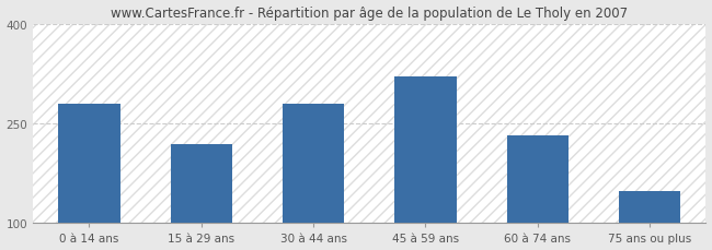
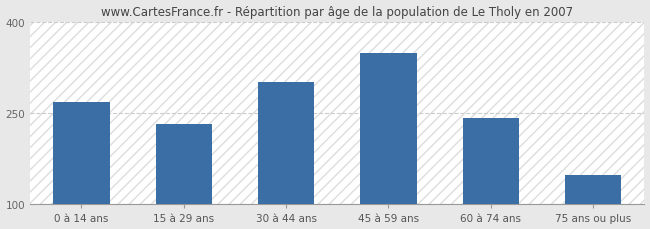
0 à 14 ans: 280 -> 268
15 à 29 ans: 218 -> 232
30 à 44 ans: 280 -> 300
45 à 59 ans: 320 -> 348
60 à 74 ans: 232 -> 242
